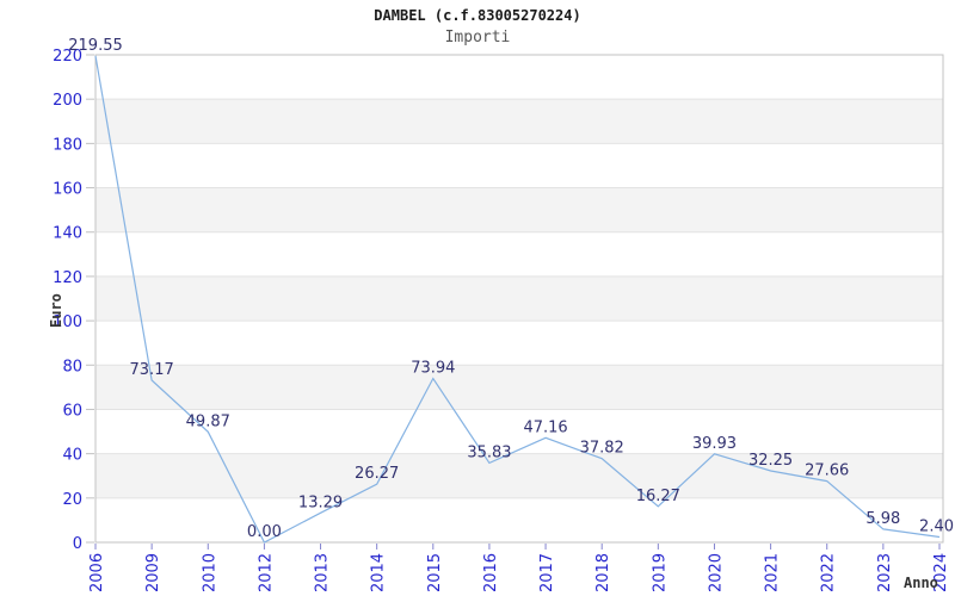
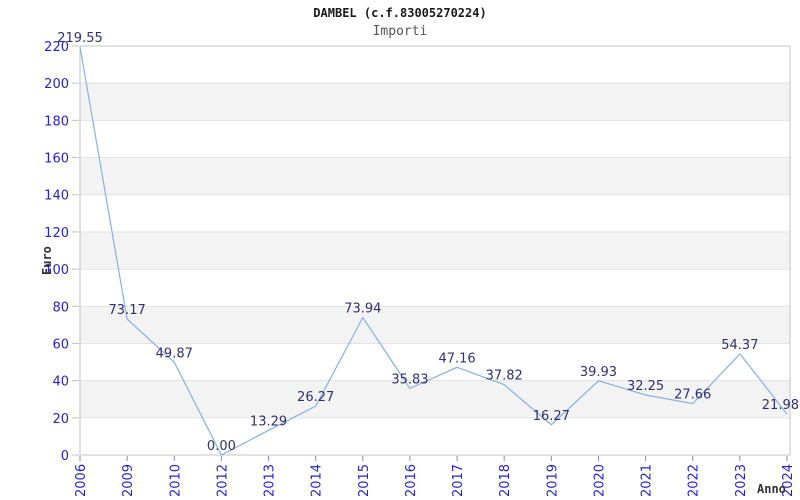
2023: 5.98 -> 54.37
2024: 2.40 -> 21.98
